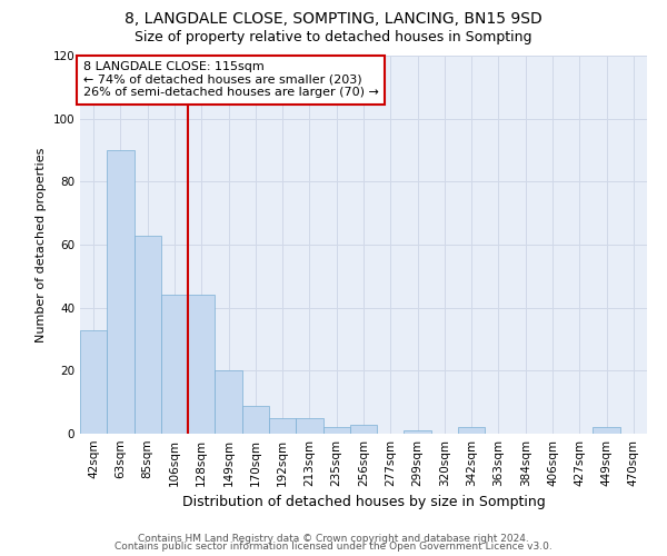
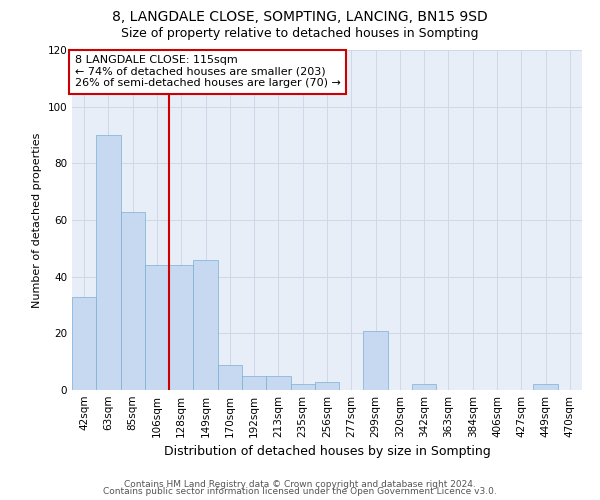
149sqm: 20 -> 46
299sqm: 1 -> 21
